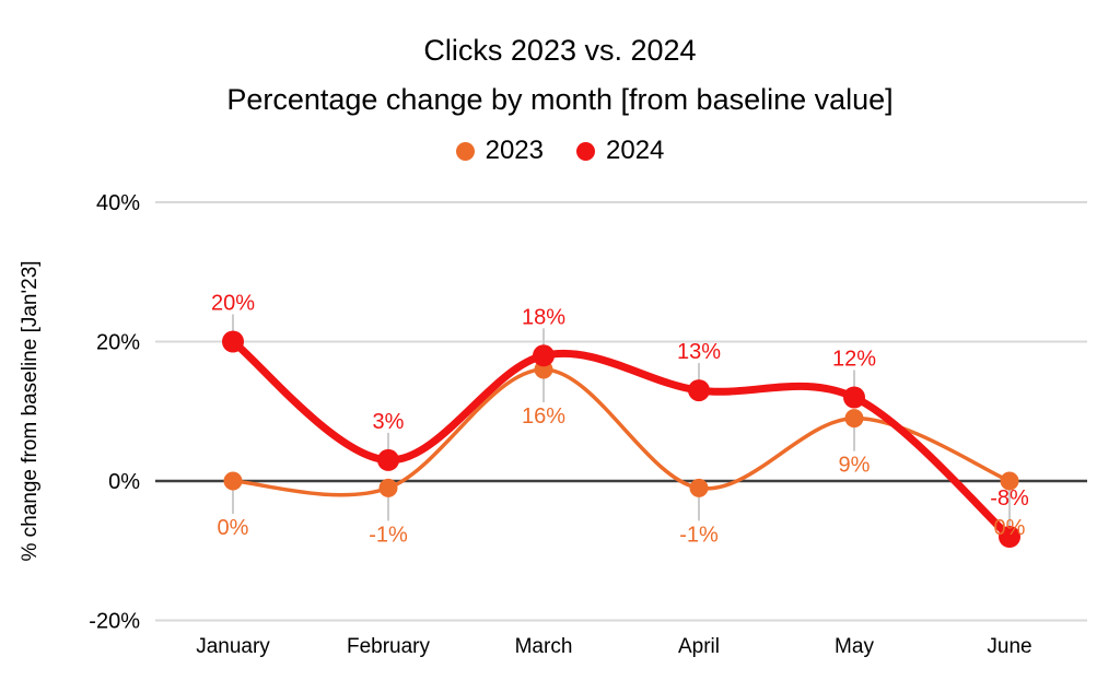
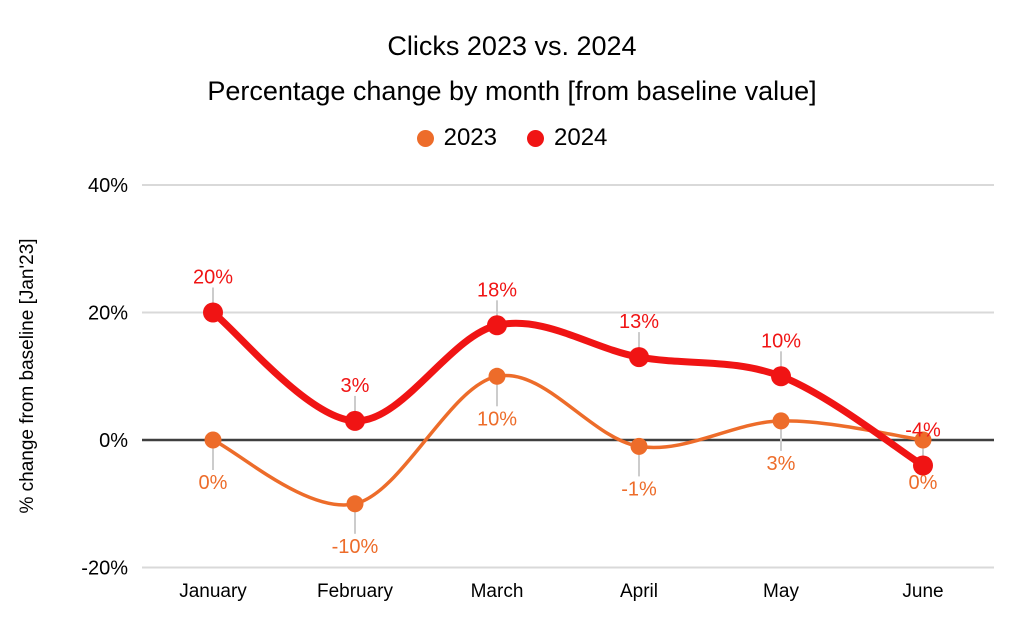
2023/February: -1% -> -10%
2023/March: 16% -> 10%
2023/May: 9% -> 3%
2024/May: 12% -> 10%
2024/June: -8% -> -4%
